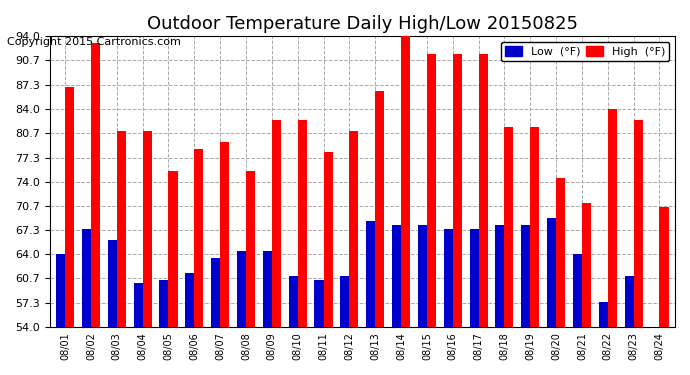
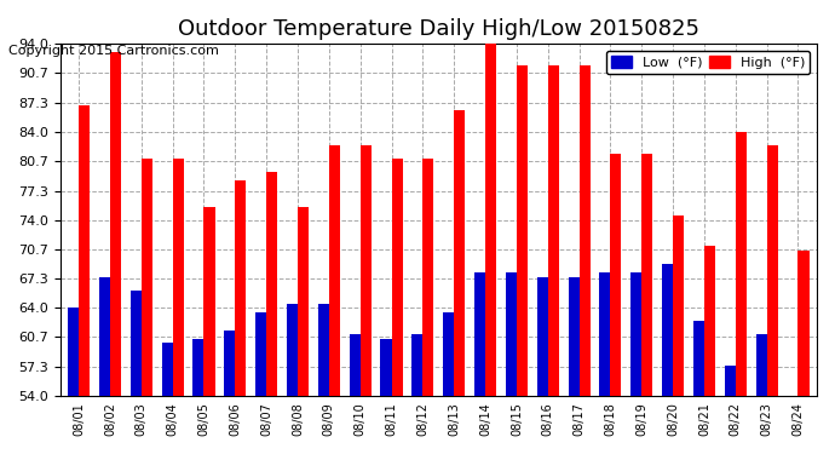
High (°F)/08/11: 78.0 -> 81.0
Low (°F)/08/13: 68.6 -> 63.5
Low (°F)/08/21: 64.0 -> 62.5
